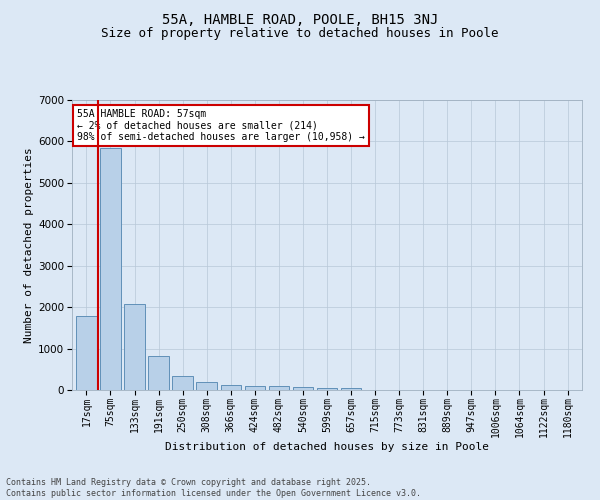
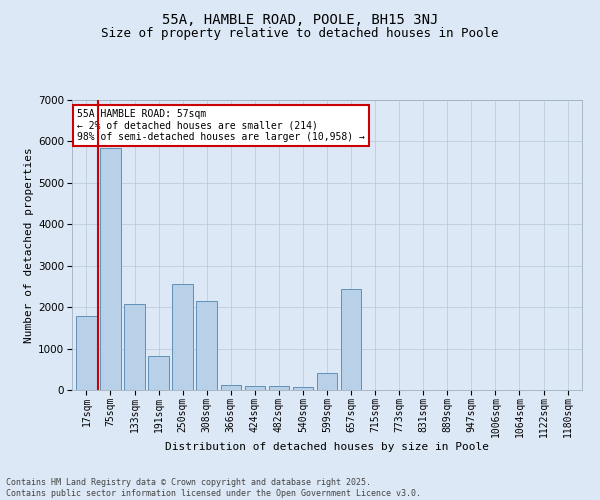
250sqm: 340 -> 2550
308sqm: 180 -> 2150
599sqm: 60 -> 400
657sqm: 40 -> 2450
